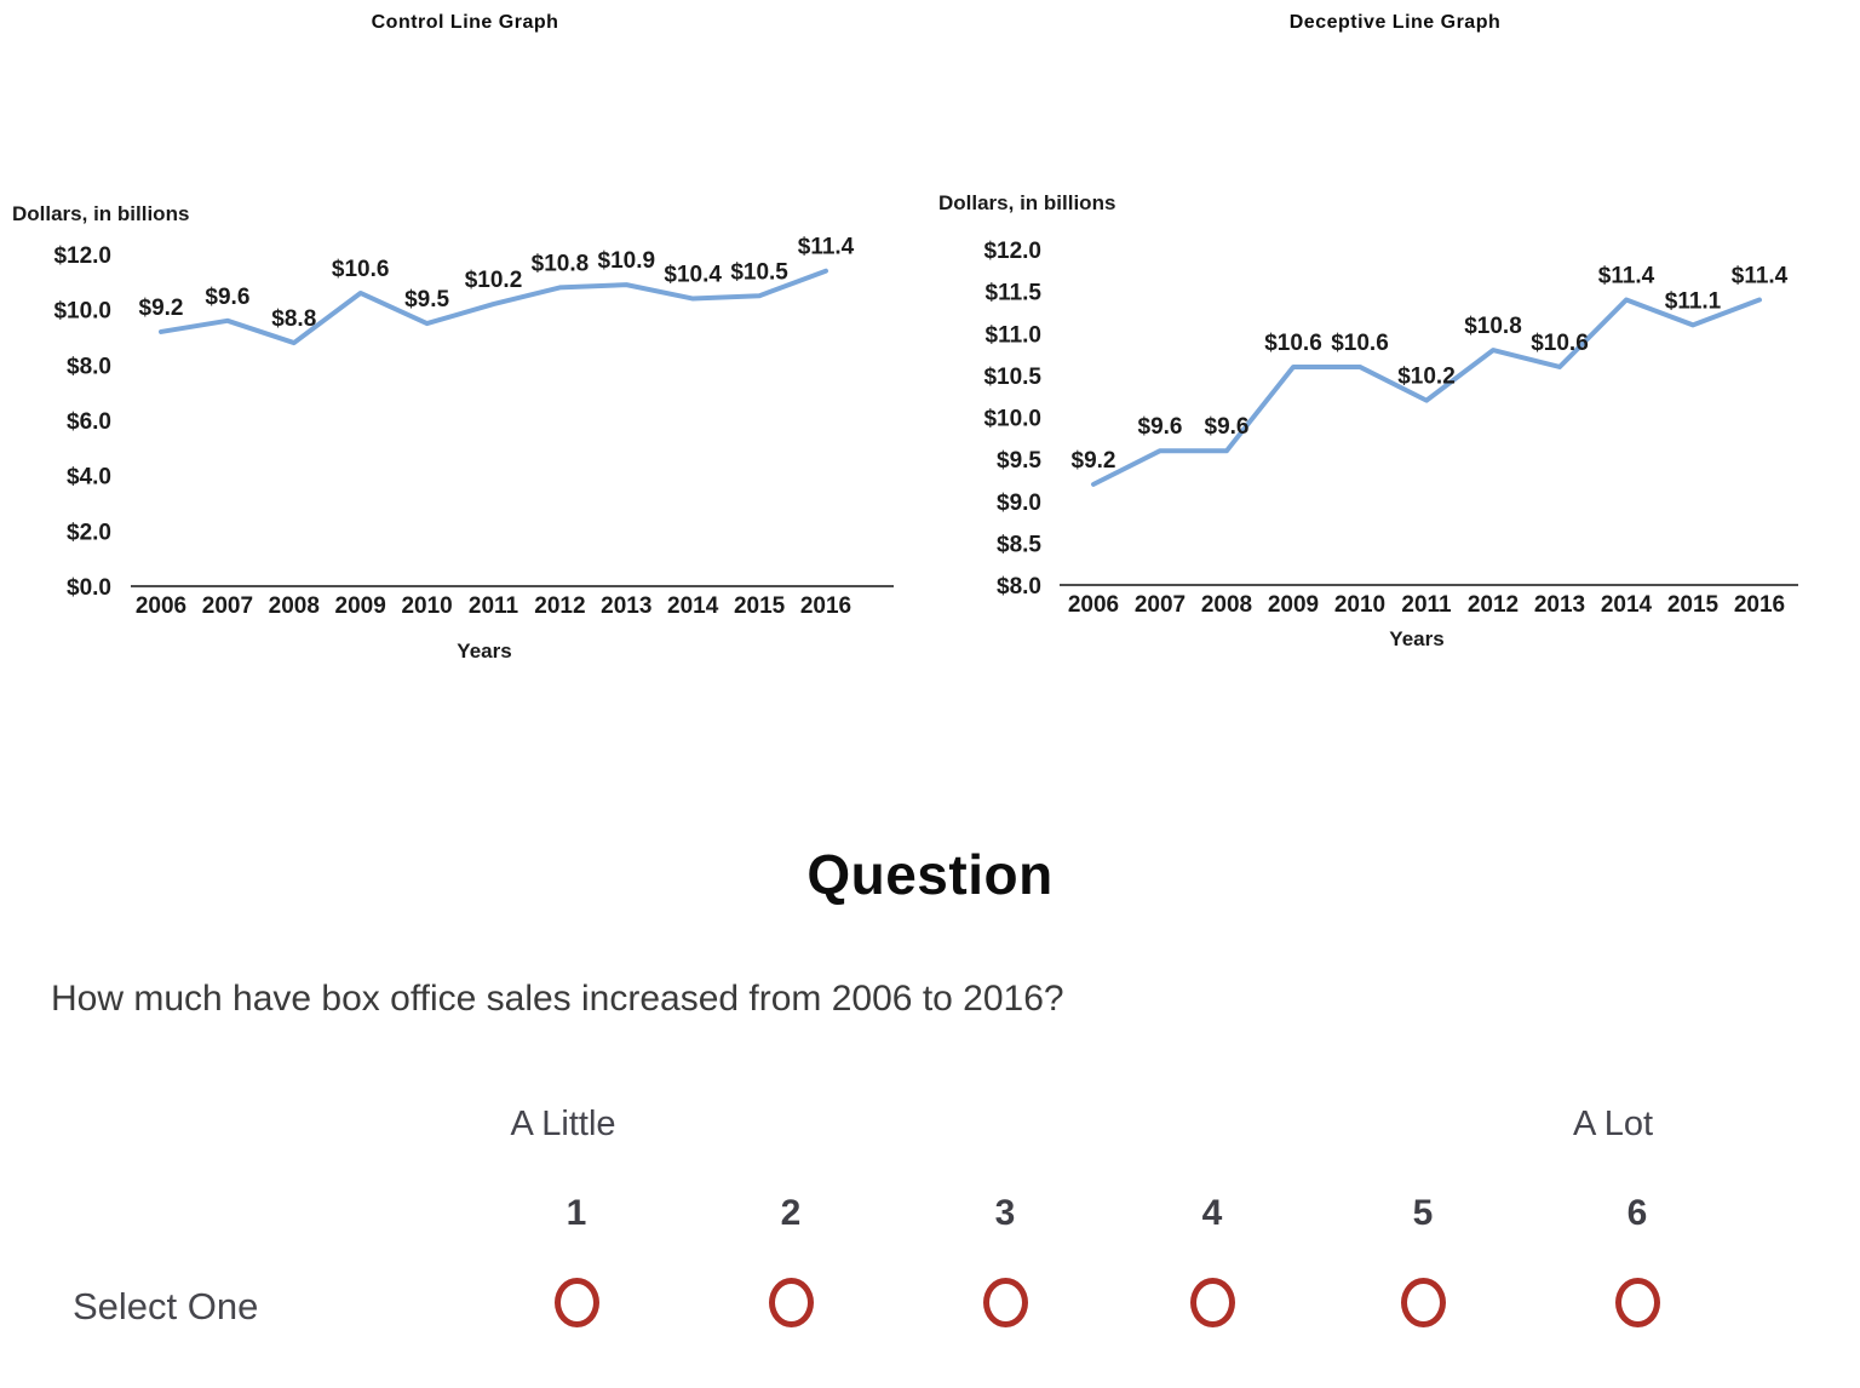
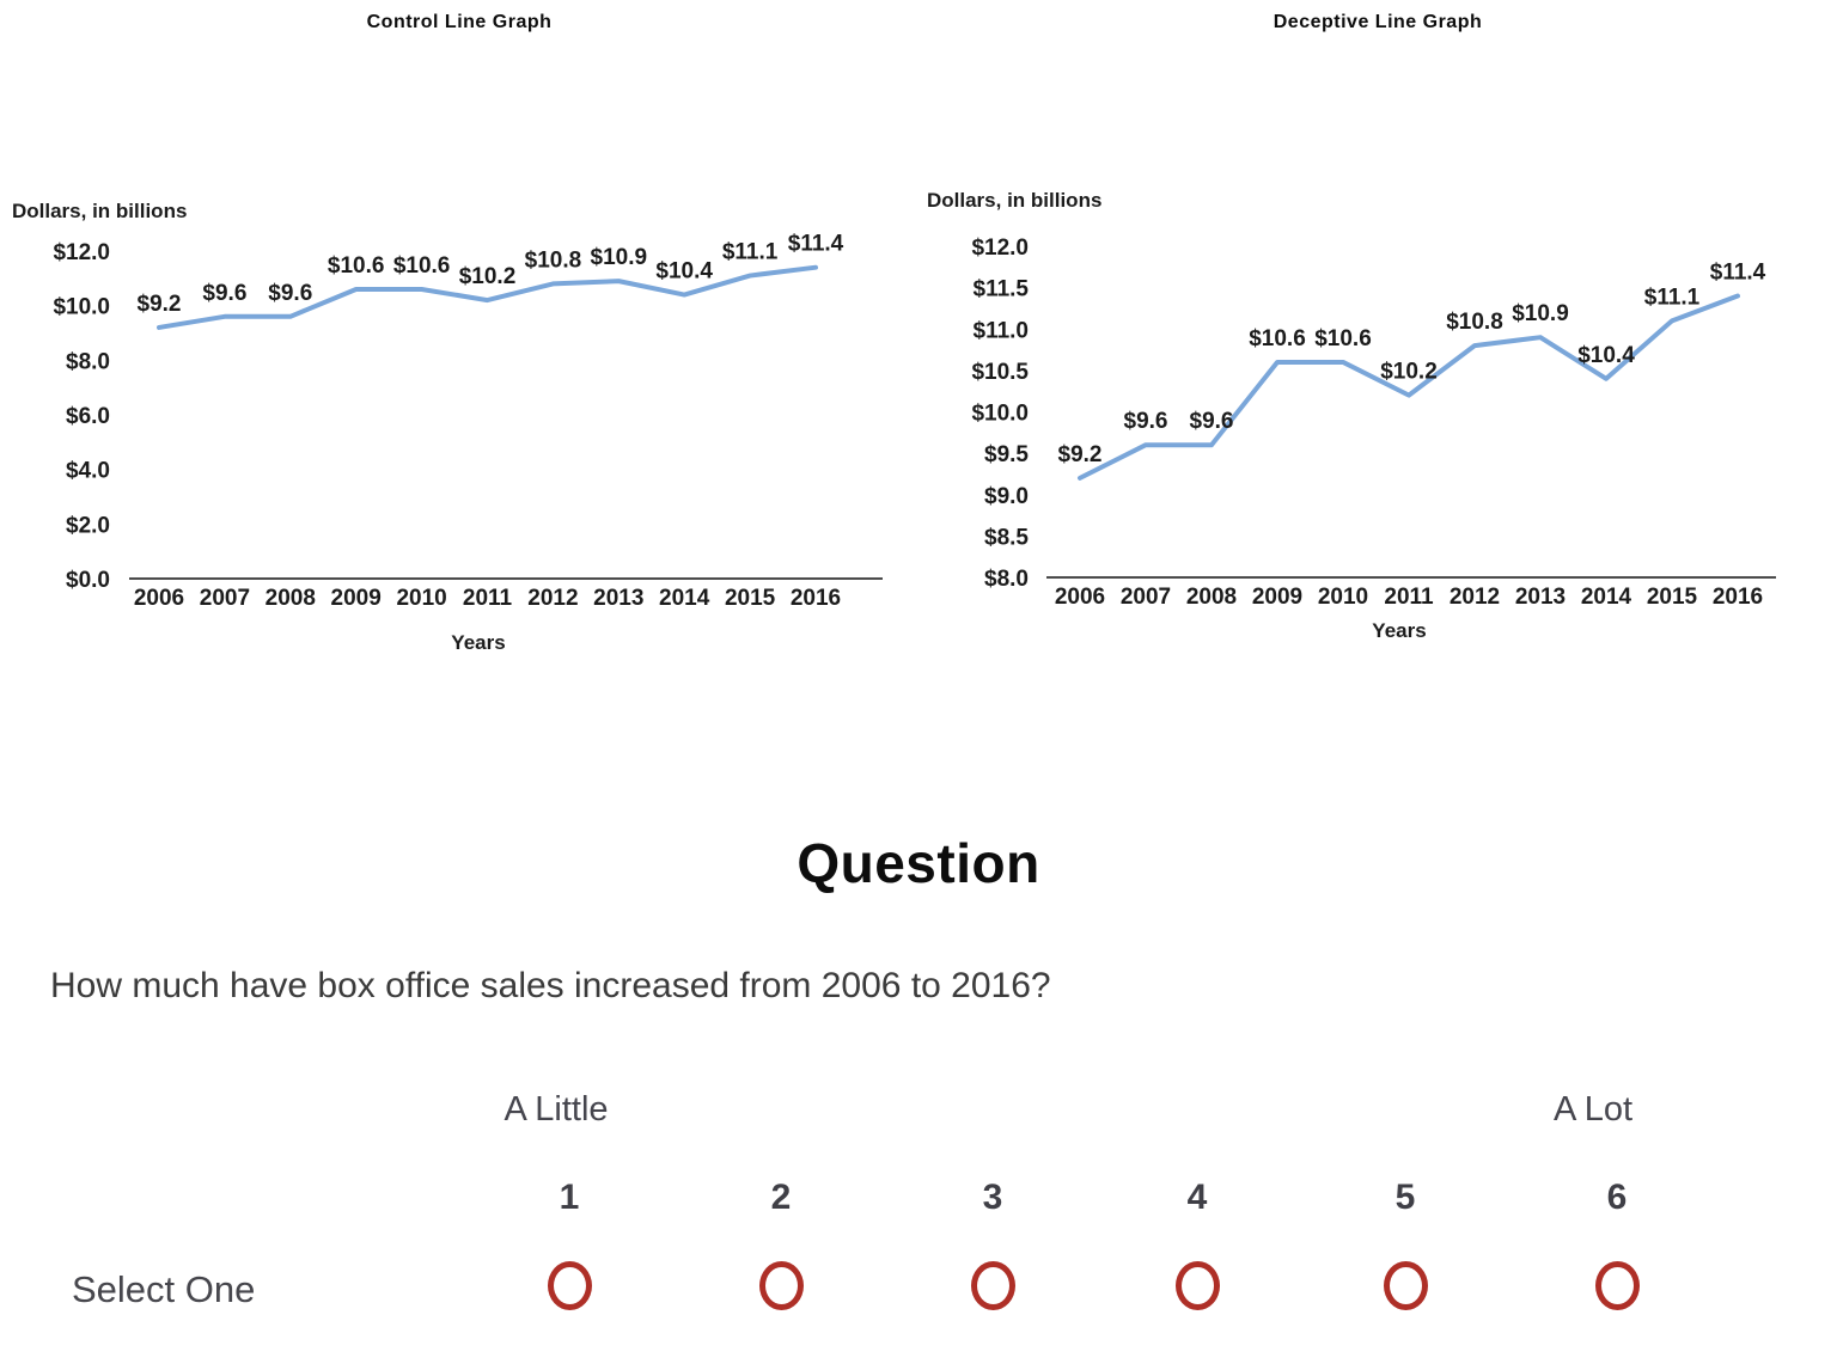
Control Line Graph/2008: $8.8 -> $9.6
Control Line Graph/2010: $9.5 -> $10.6
Control Line Graph/2015: $10.5 -> $11.1
Deceptive Line Graph/2013: $10.6 -> $10.9
Deceptive Line Graph/2014: $11.4 -> $10.4
